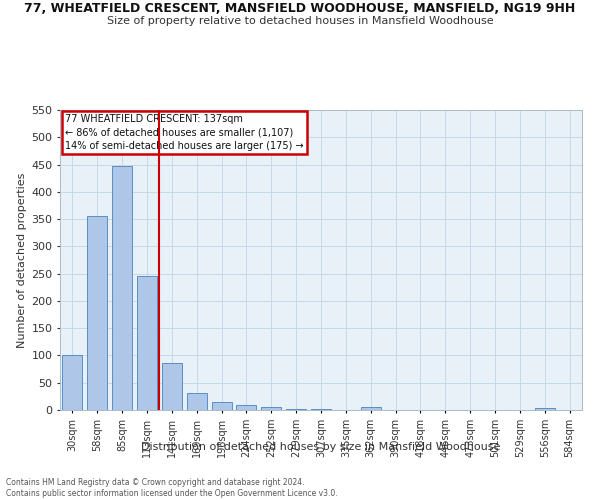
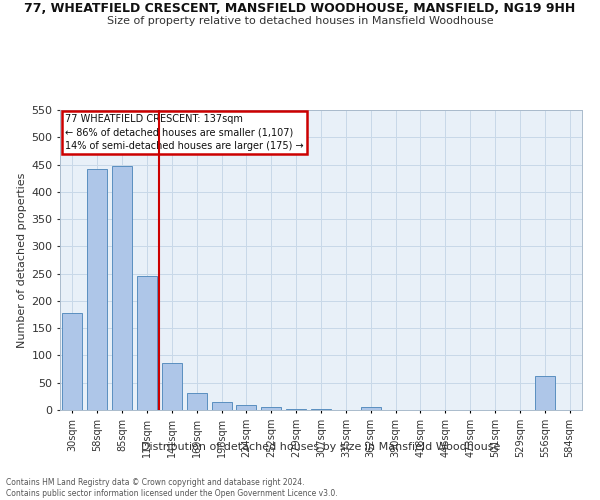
30sqm: 100 -> 178
58sqm: 355 -> 442
556sqm: 4 -> 62
